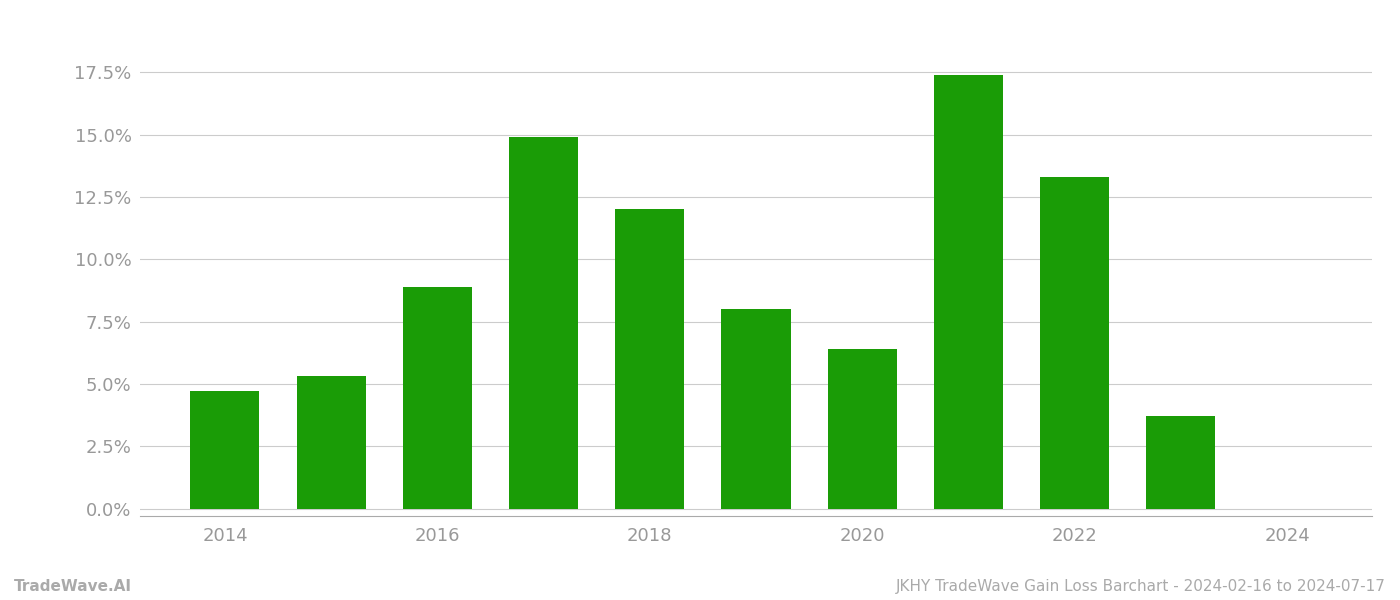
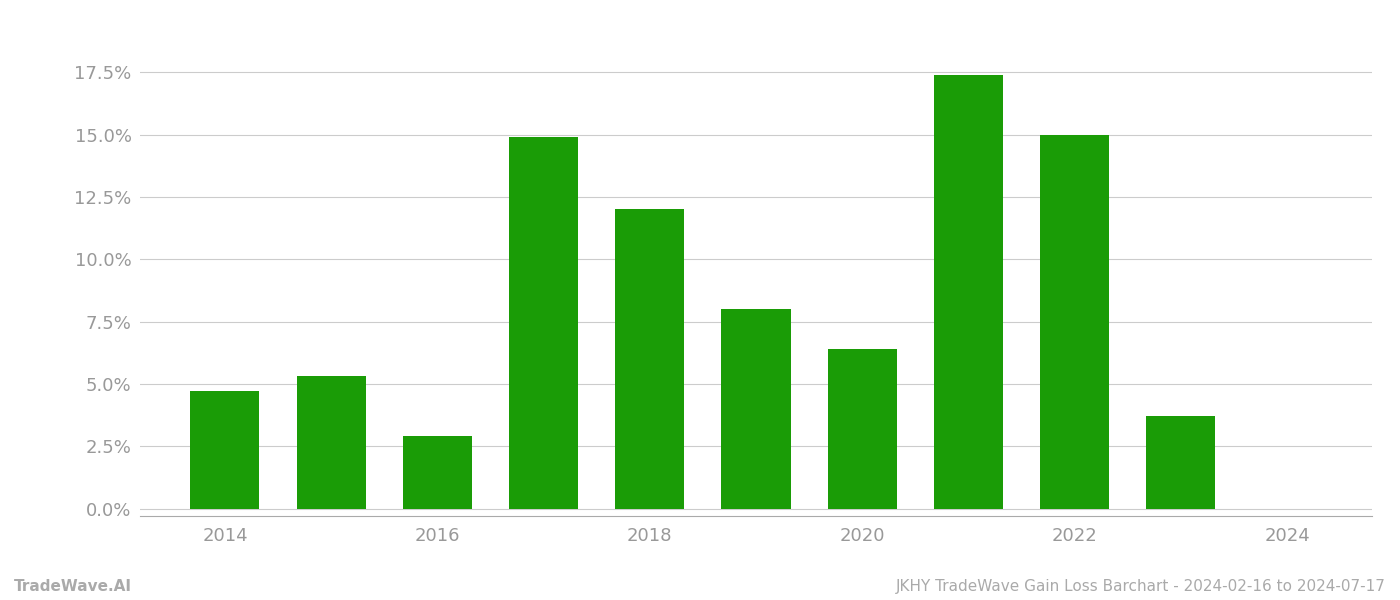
2016: 8.9% -> 2.9%
2022: 13.3% -> 15.0%
